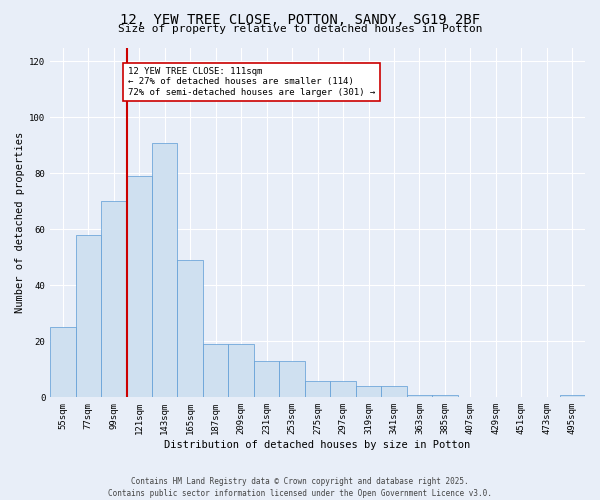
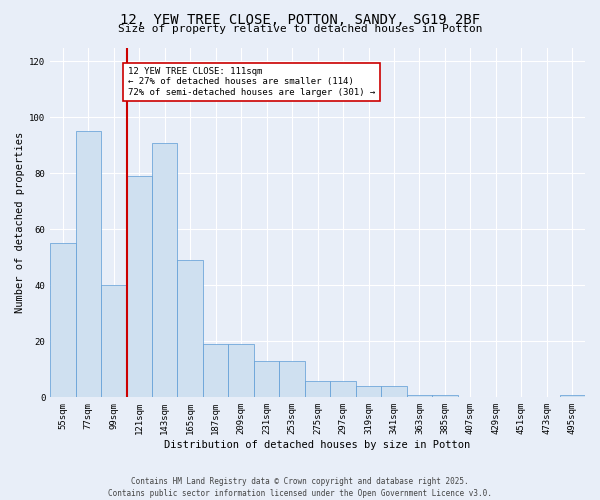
55sqm: 25 -> 55
77sqm: 58 -> 95
99sqm: 70 -> 40
